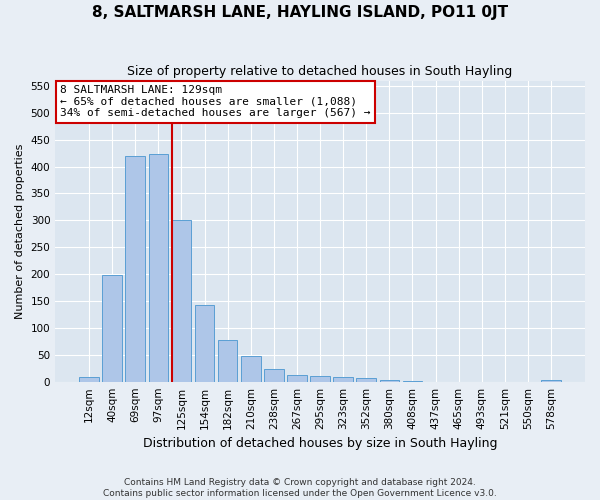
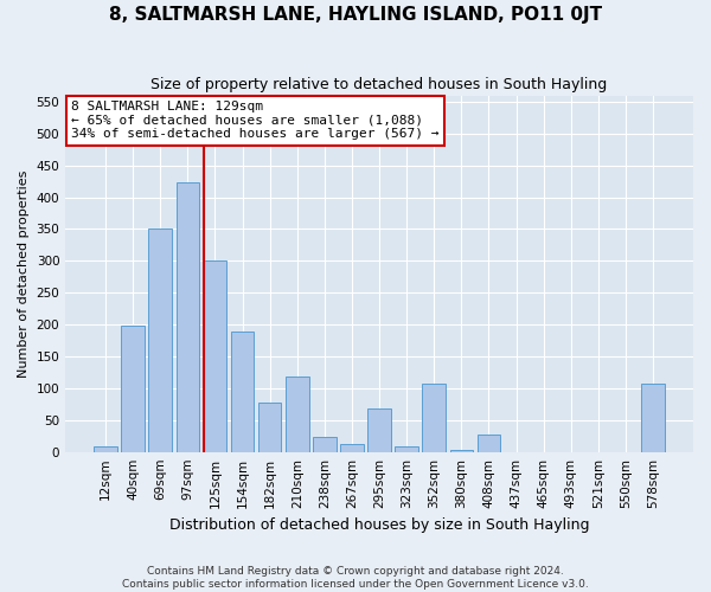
69sqm: 420 -> 350
154sqm: 143 -> 190
210sqm: 48 -> 118
295sqm: 10 -> 68
352sqm: 7 -> 108
408sqm: 1 -> 28
578sqm: 3 -> 108
